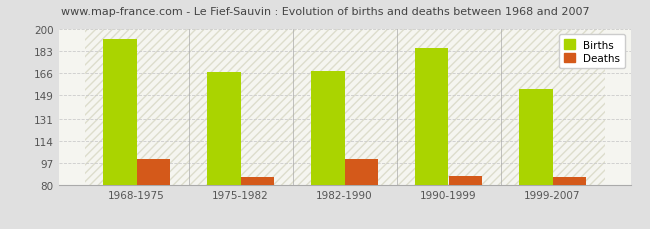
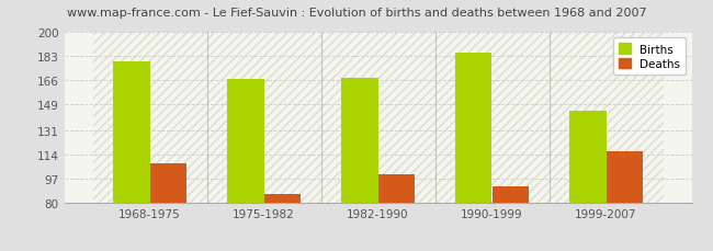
Births/1968-1975: 192 -> 179
Deaths/1968-1975: 100 -> 108
Deaths/1990-1999: 87 -> 92
Births/1999-2007: 154 -> 145
Deaths/1999-2007: 86 -> 116
